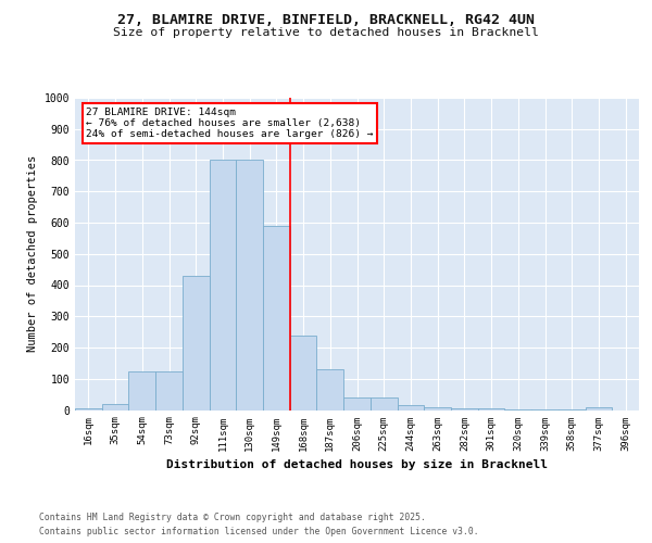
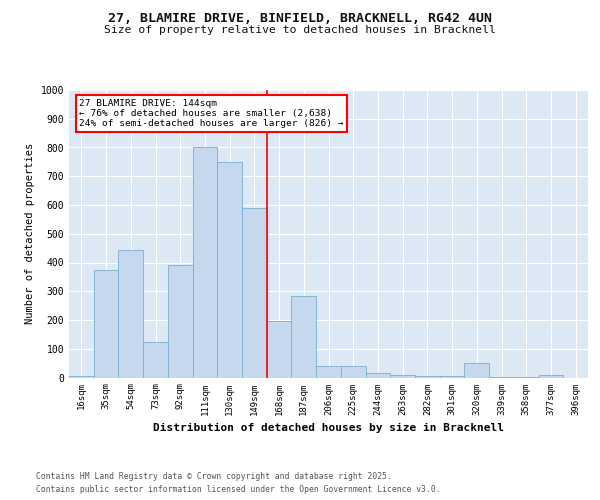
35sqm: 20 -> 375
54sqm: 125 -> 445
92sqm: 430 -> 390
130sqm: 800 -> 750
168sqm: 240 -> 195
187sqm: 130 -> 285
320sqm: 3 -> 50
